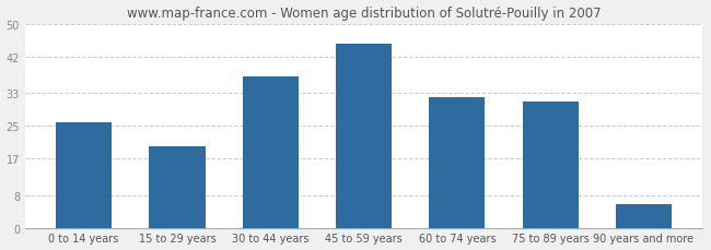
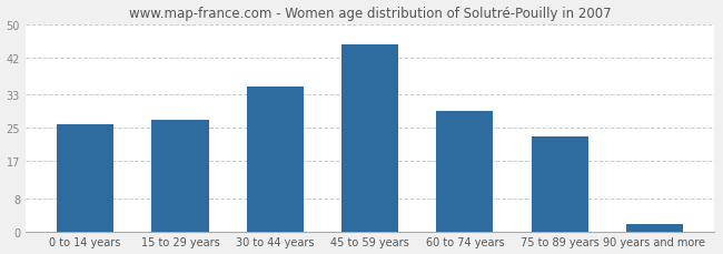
15 to 29 years: 20 -> 27
30 to 44 years: 37 -> 35
60 to 74 years: 32 -> 29
75 to 89 years: 31 -> 23
90 years and more: 6 -> 2
